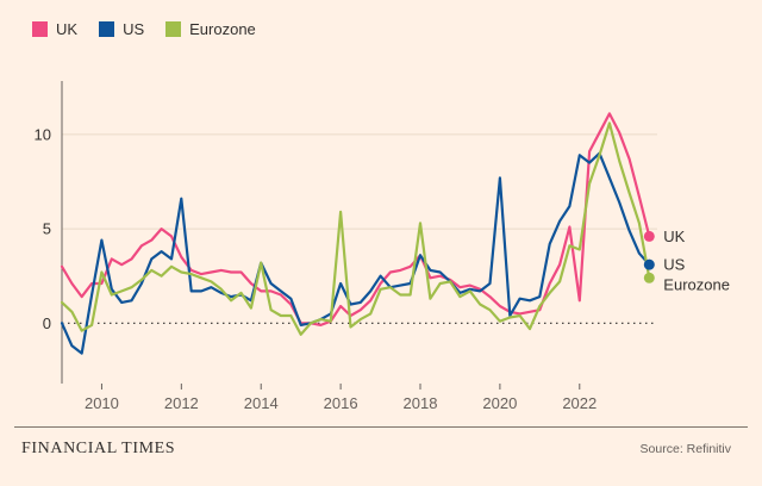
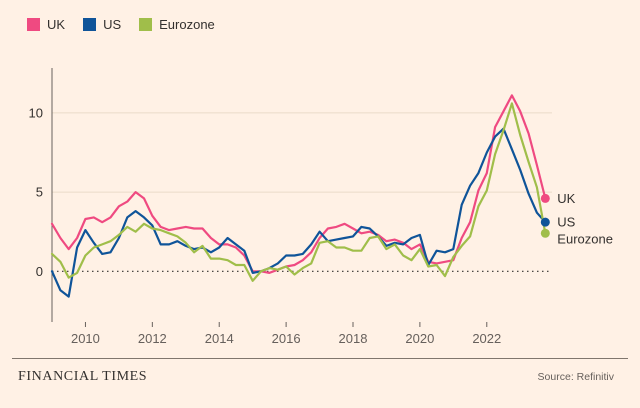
UK/2010: 2.1 -> 3.3
US/2010: 4.4 -> 2.6
Eurozone/2010: 2.7 -> 1.0
US/2012: 6.6 -> 2.9
US/2014: 3.2 -> 1.5
Eurozone/2014: 3.2 -> 0.8
UK/2016: 0.9 -> 0.3
US/2016: 2.1 -> 1.0
Eurozone/2016: 5.9 -> 0.3
UK/2018: 3.6 -> 2.7
US/2018: 3.6 -> 2.2
Eurozone/2018: 5.3 -> 1.3
UK/2020: 0.9 -> 1.7
US/2020: 7.7 -> 2.3
Eurozone/2020: 0.1 -> 1.4
UK/2022: 1.2 -> 6.2
US/2022: 8.9 -> 7.5
Eurozone/2022: 3.9 -> 5.1
